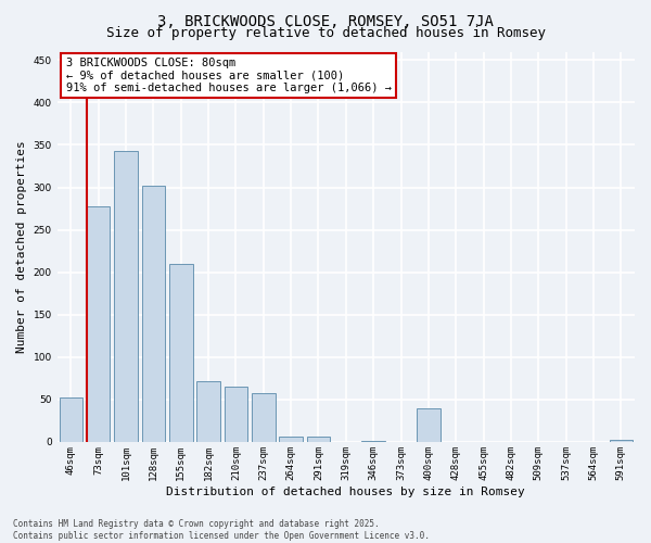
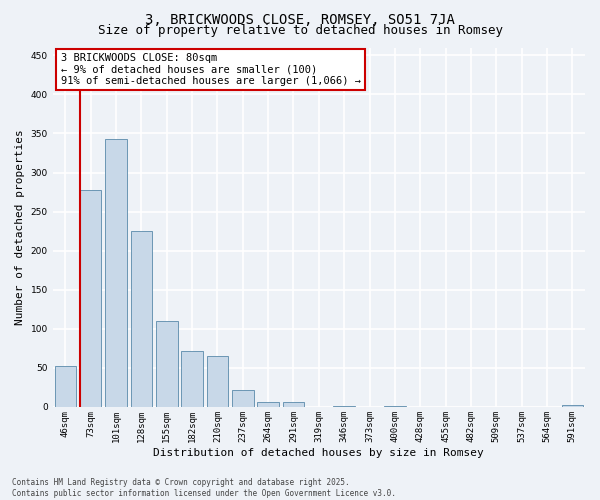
128sqm: 302 -> 225
155sqm: 210 -> 110
237sqm: 58 -> 22
400sqm: 40 -> 1
